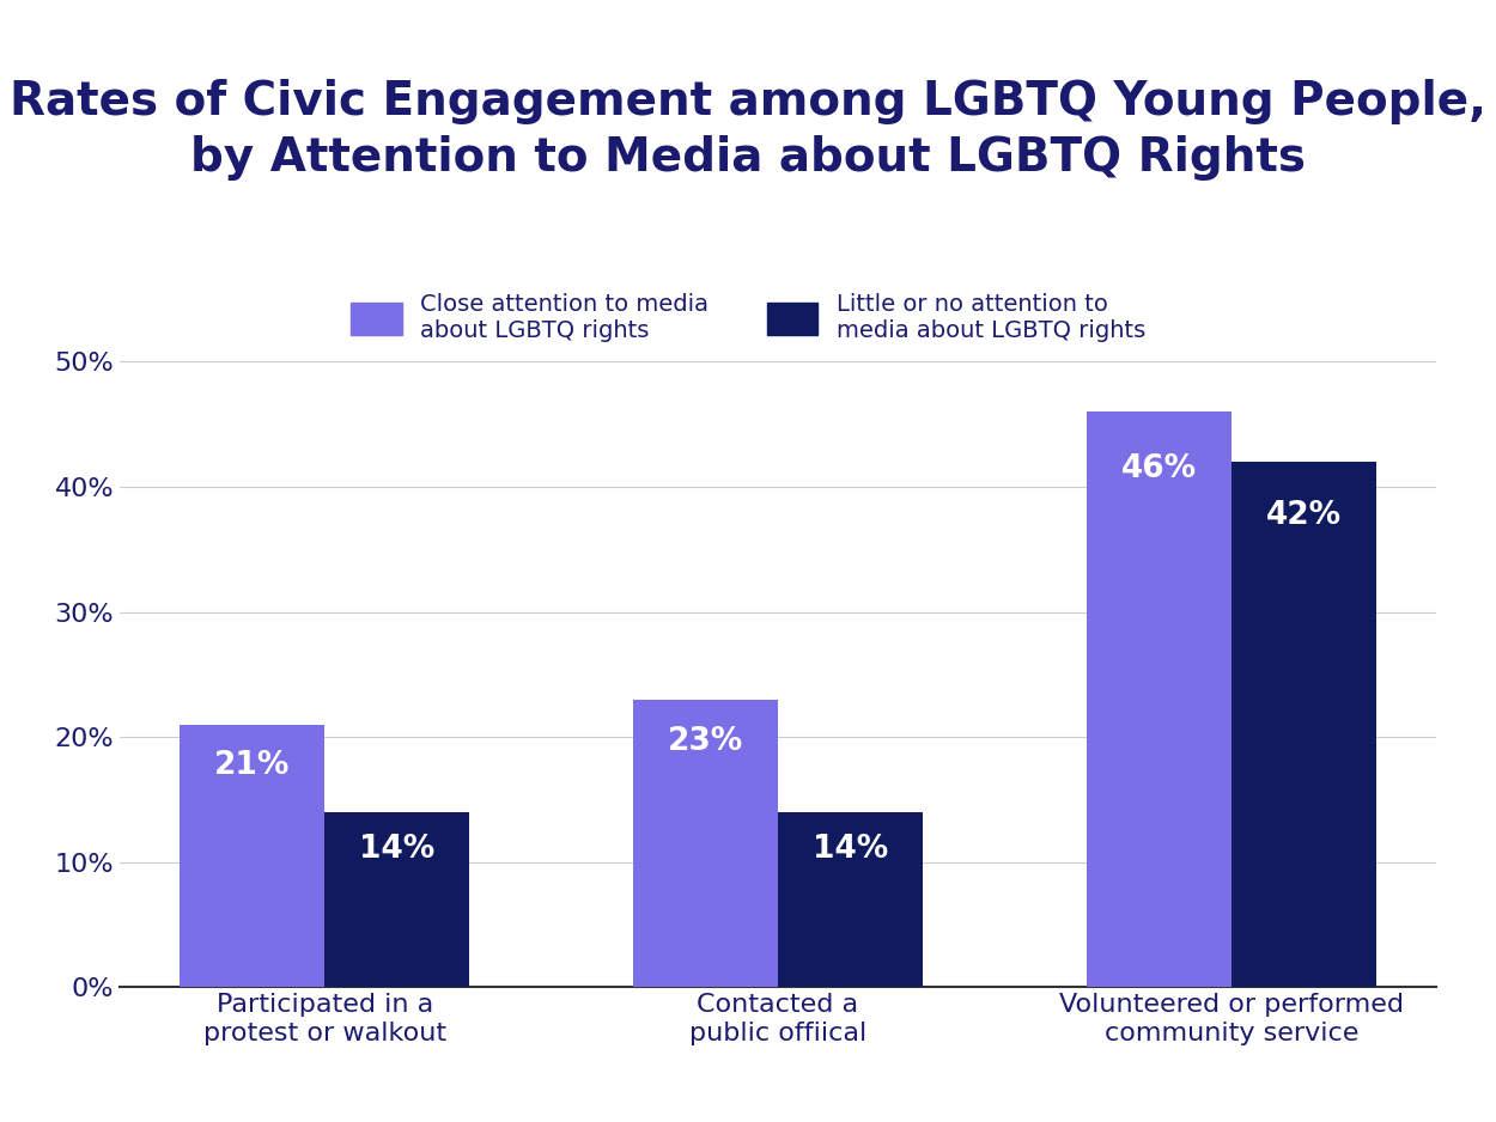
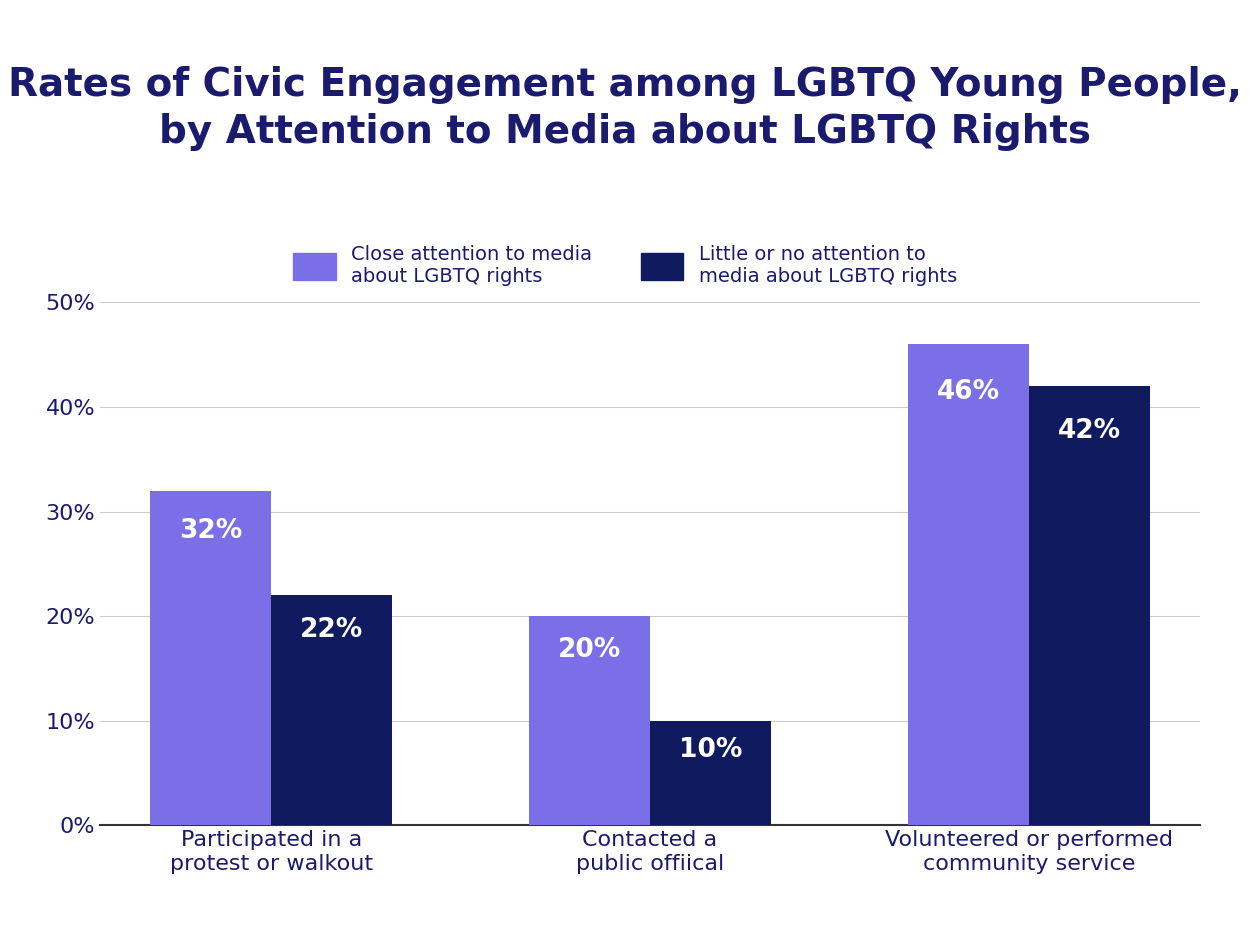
Close attention to media about LGBTQ rights/Participated in a protest or walkout: 21% -> 32%
Little or no attention to media about LGBTQ rights/Participated in a protest or walkout: 14% -> 22%
Close attention to media about LGBTQ rights/Contacted a public offiical: 23% -> 20%
Little or no attention to media about LGBTQ rights/Contacted a public offiical: 14% -> 10%
